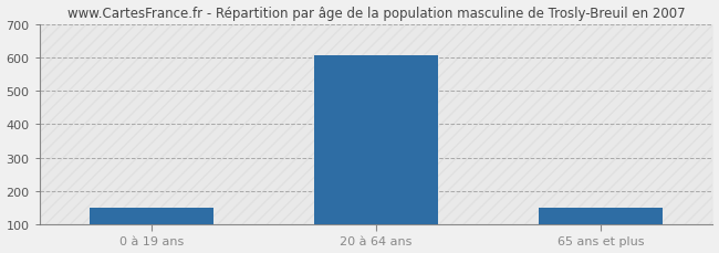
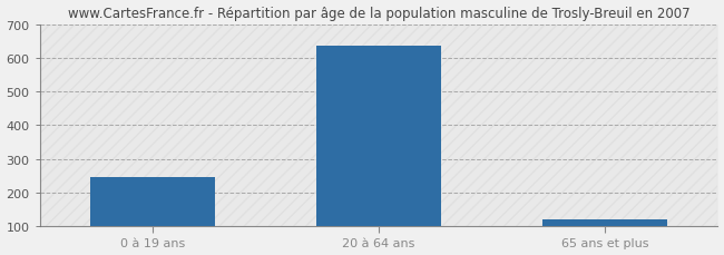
0 à 19 ans: 150 -> 245
20 à 64 ans: 605 -> 635
65 ans et plus: 150 -> 120
